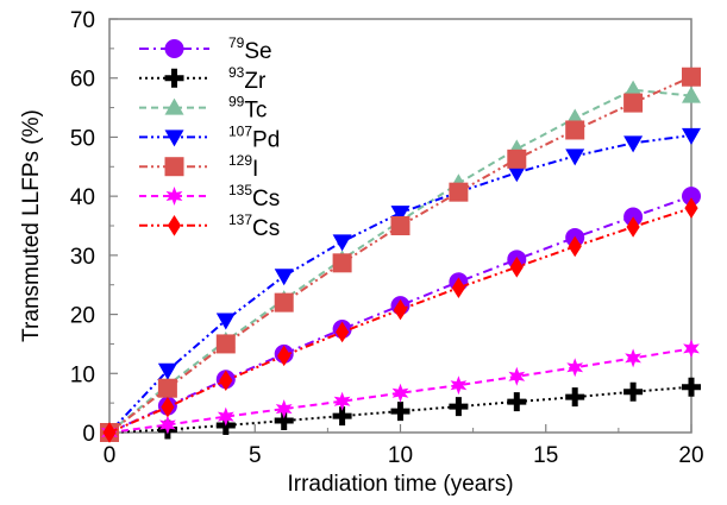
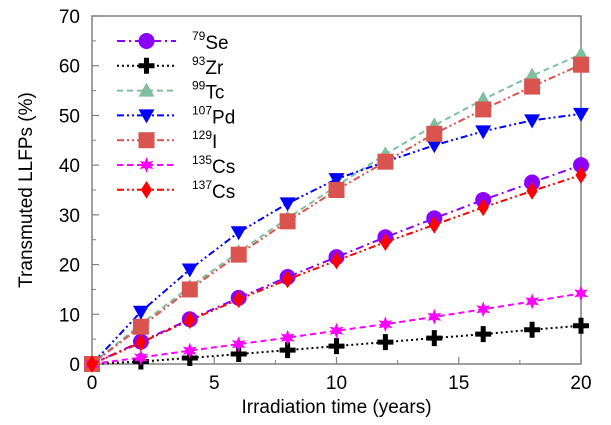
99Tc/20: 57 -> 62
